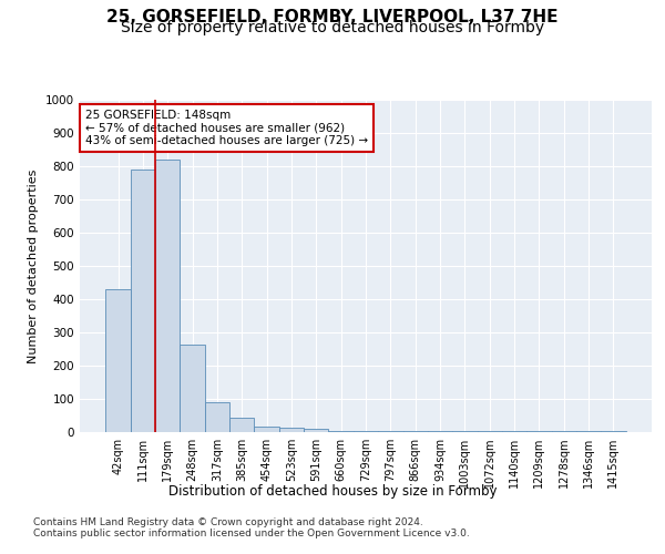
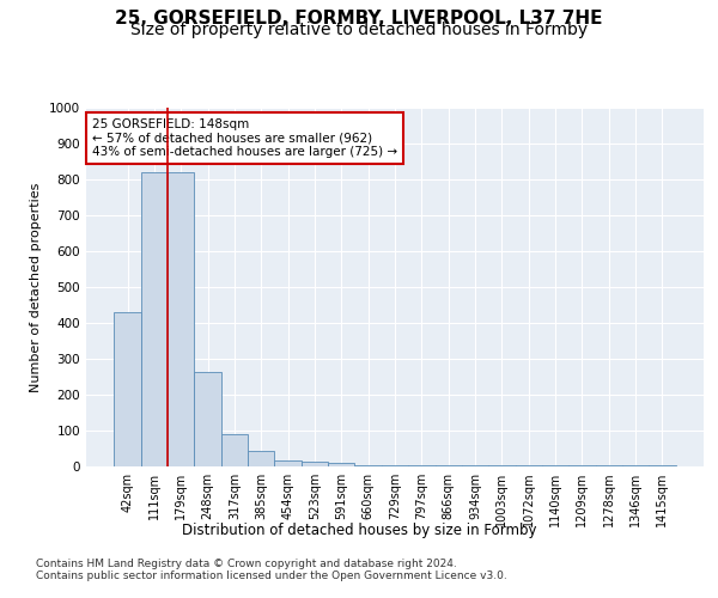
111sqm: 790 -> 820
